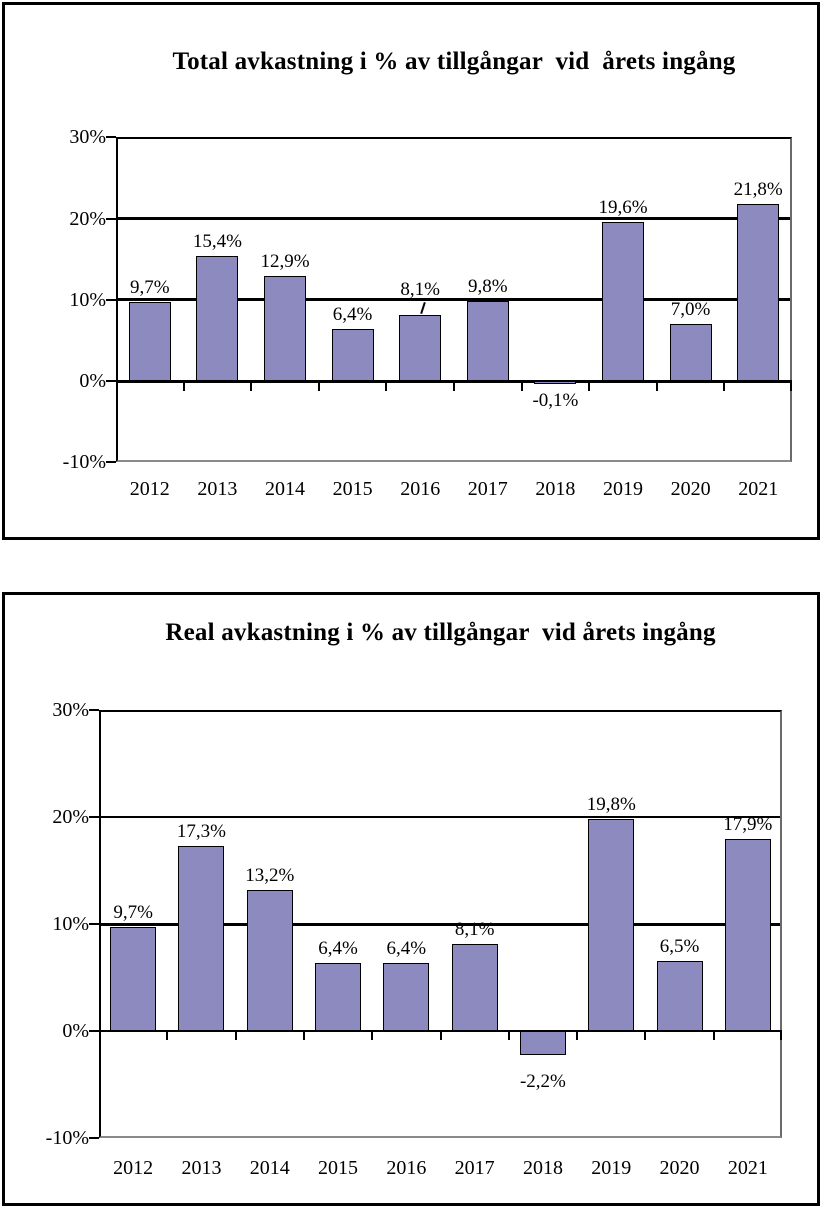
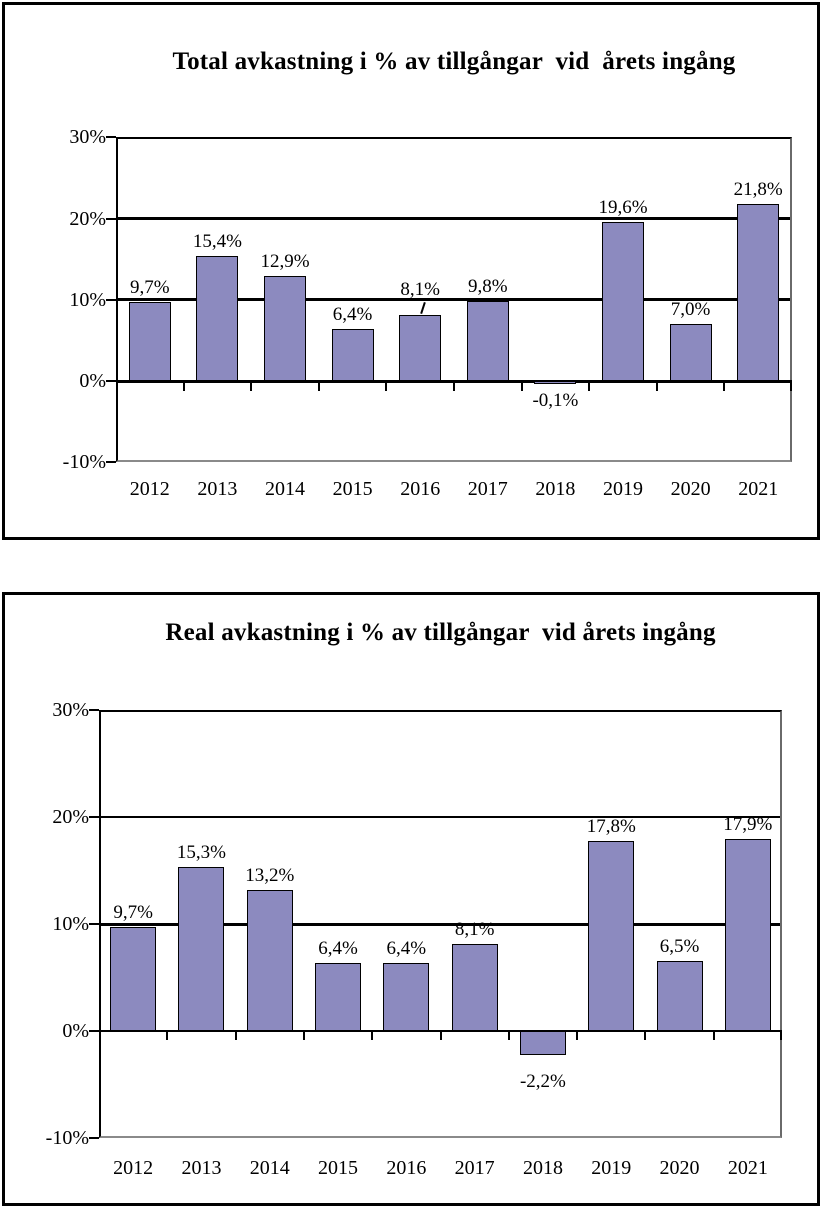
Real avkastning i % av tillgångar vid årets ingång/2013: 17,3% -> 15,3%
Real avkastning i % av tillgångar vid årets ingång/2019: 19,8% -> 17,8%
